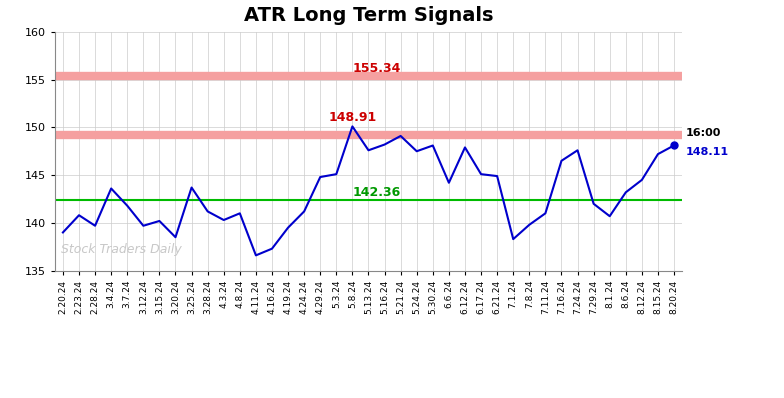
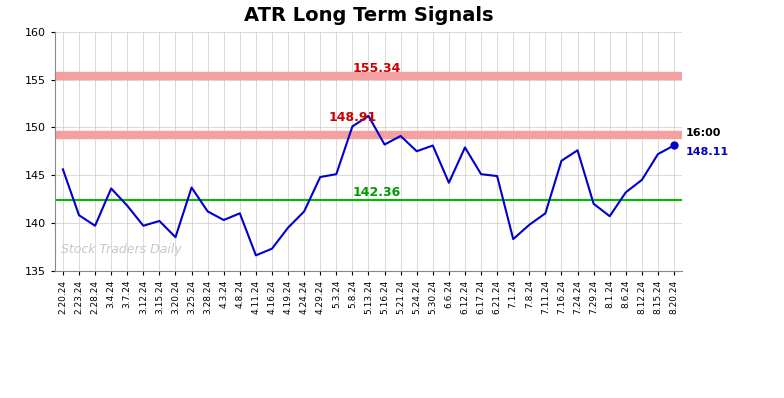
2.20.24: 139.0 -> 145.6
5.13.24: 147.6 -> 151.2
